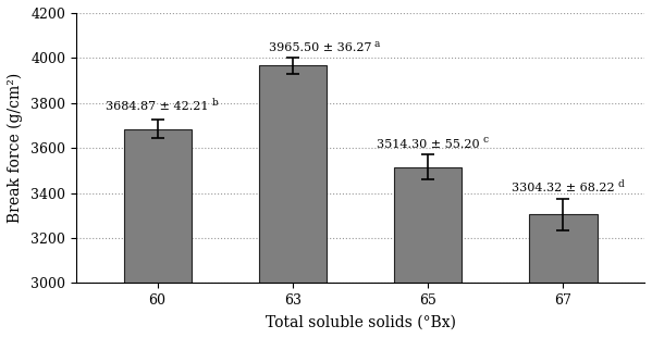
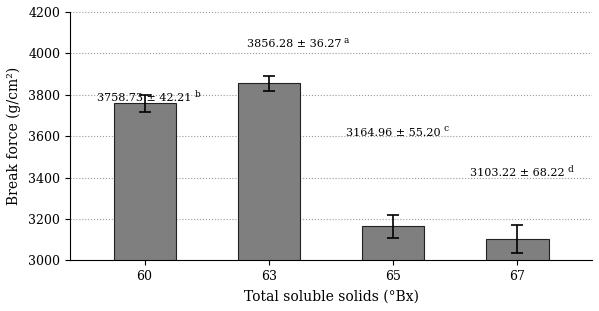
60: 3684.87 -> 3758.73
63: 3965.50 -> 3856.28
65: 3514.30 -> 3164.96
67: 3304.32 -> 3103.22
